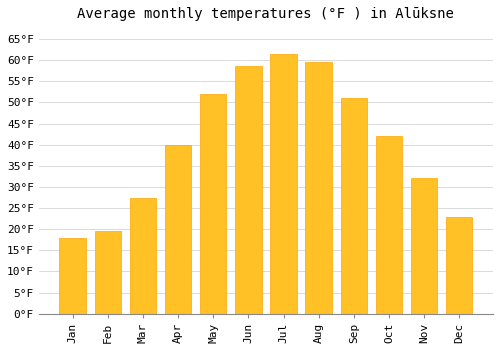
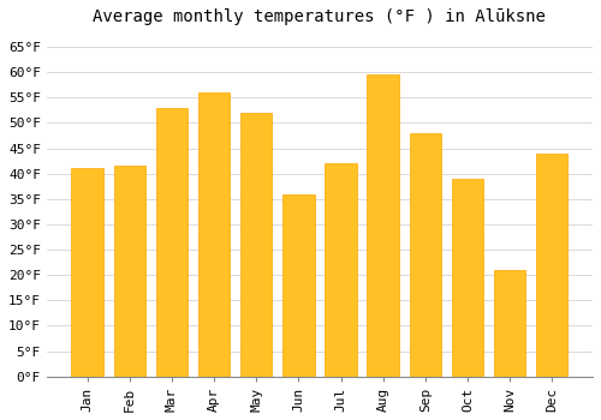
Jan: 18.0°F -> 41.0°F
Feb: 19.5°F -> 41.5°F
Mar: 27.5°F -> 53.0°F
Apr: 40.0°F -> 56.0°F
Jun: 58.5°F -> 36.0°F
Jul: 61.5°F -> 42.0°F
Sep: 51.0°F -> 48.0°F
Oct: 42.0°F -> 39.0°F
Nov: 32.0°F -> 21.0°F
Dec: 23.0°F -> 44.0°F
